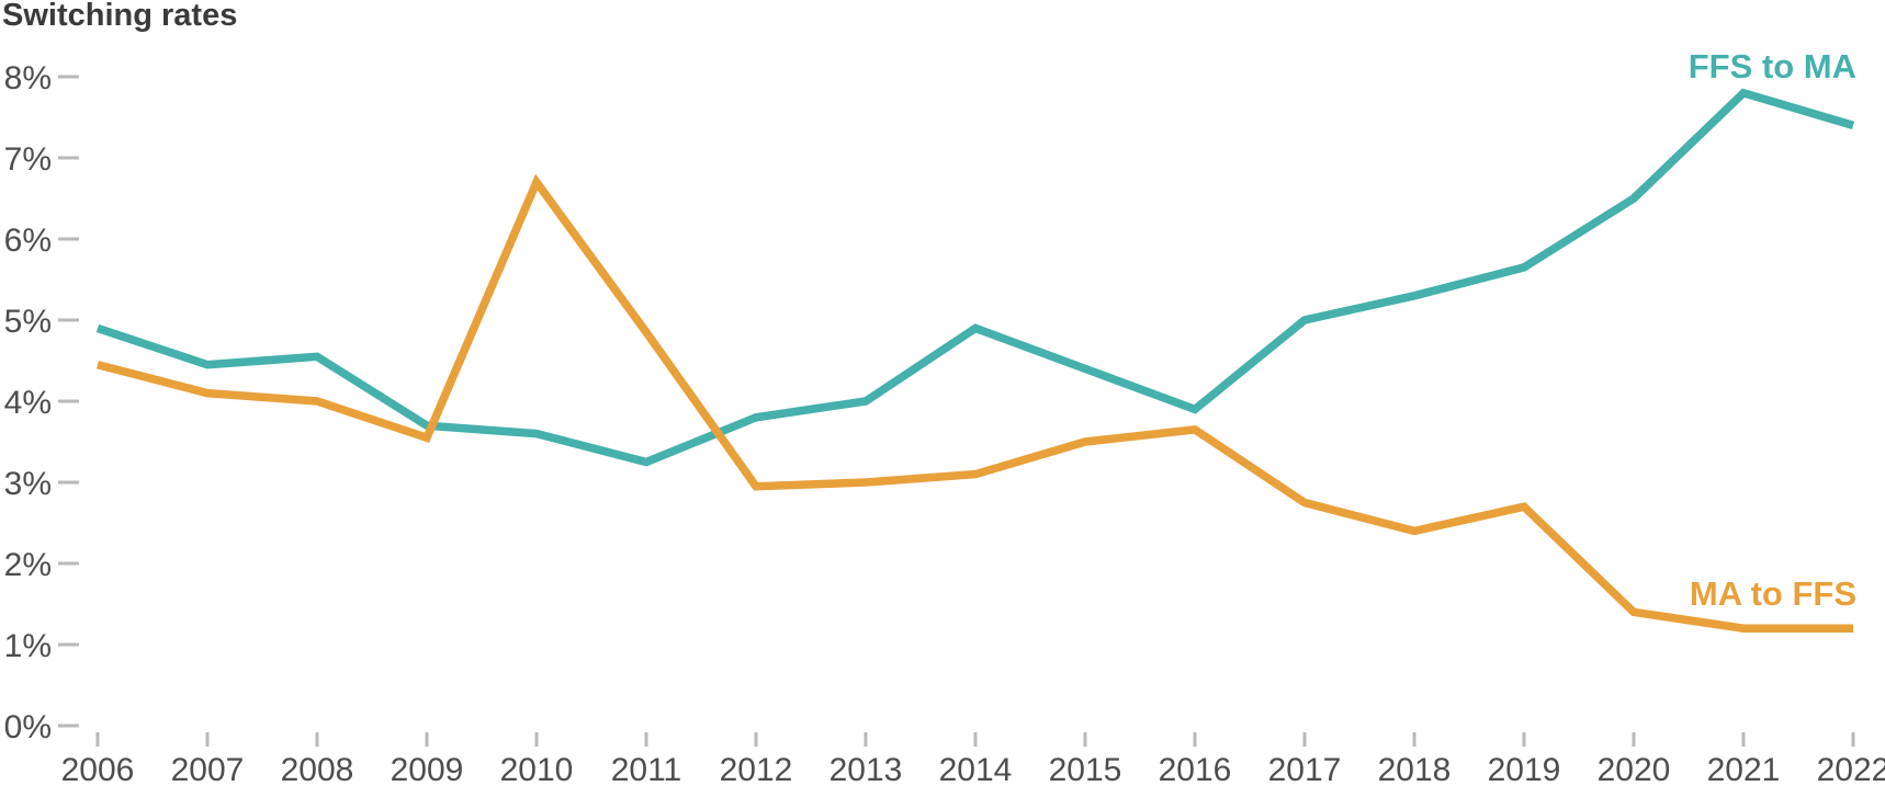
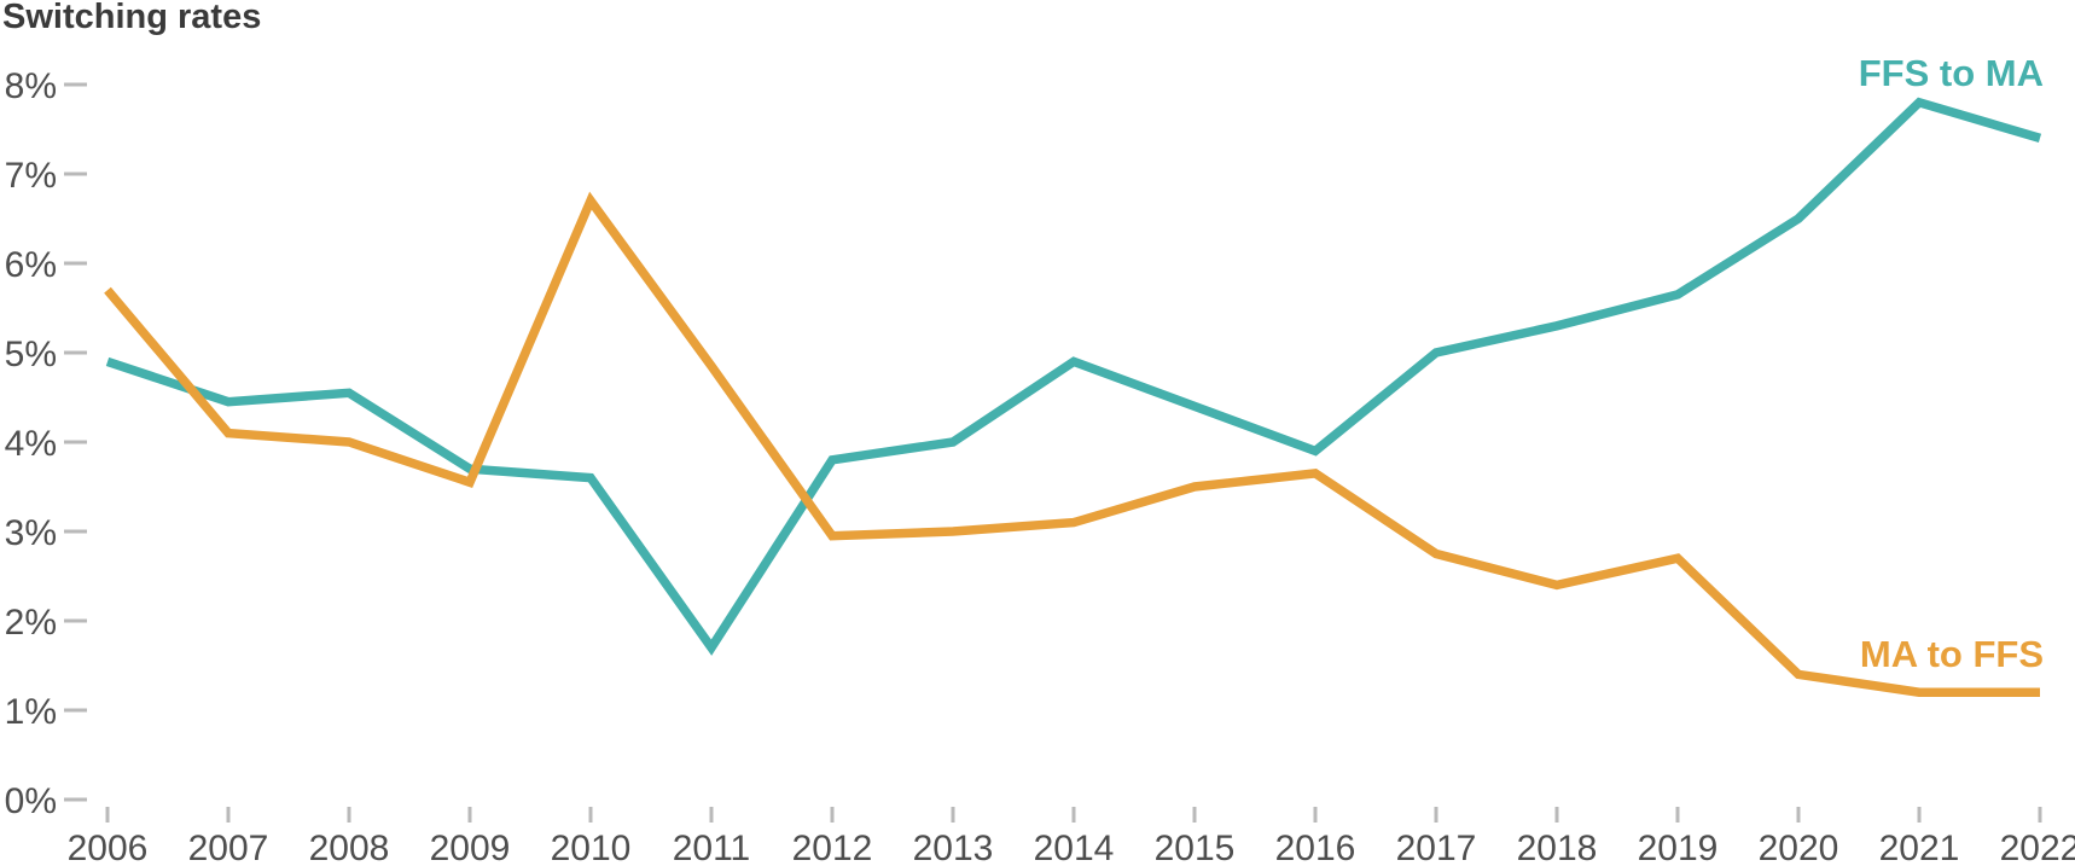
MA to FFS/2006: 4.5% -> 5.7%
FFS to MA/2011: 3.2% -> 1.7%
